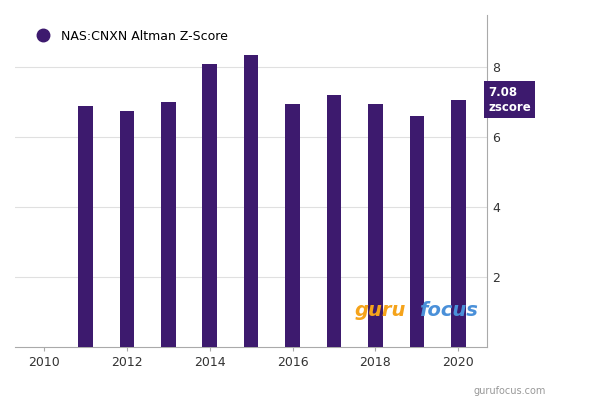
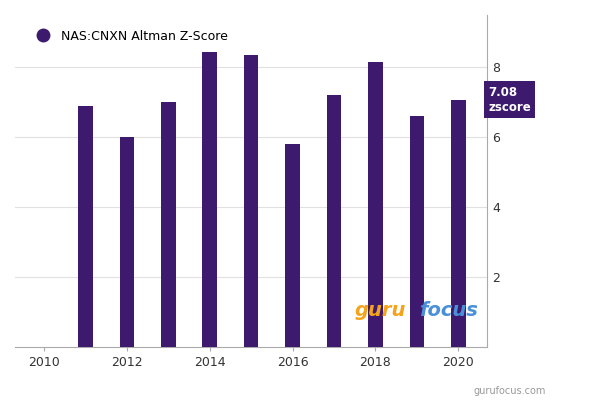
2012: 6.75 -> 6.00
2014: 8.10 -> 8.45
2016: 6.95 -> 5.80
2018: 6.95 -> 8.15
